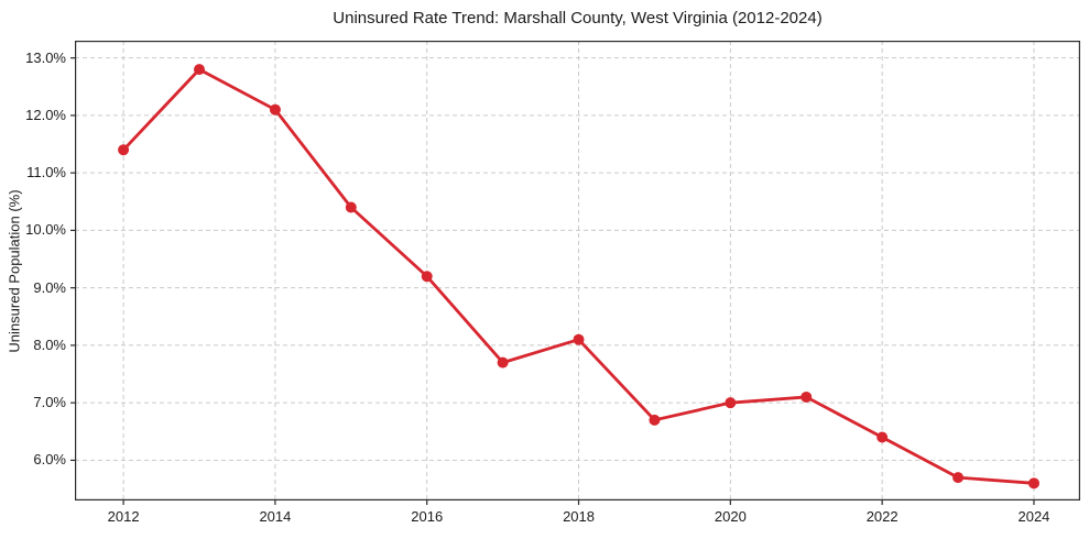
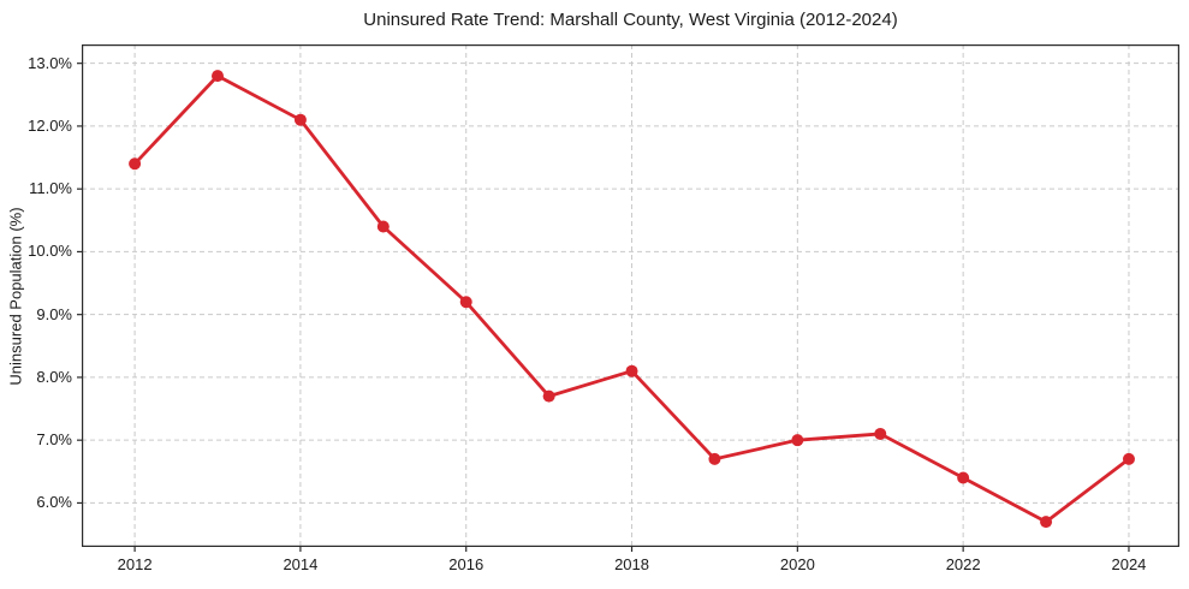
2024: 5.6% -> 6.7%
